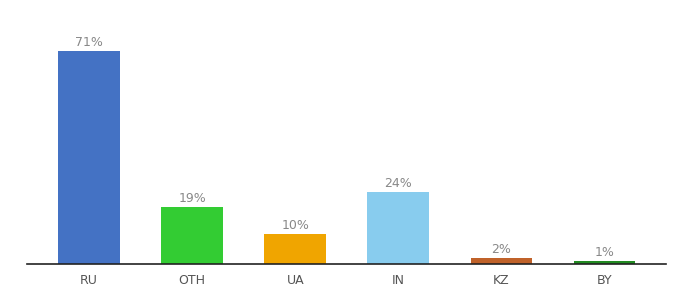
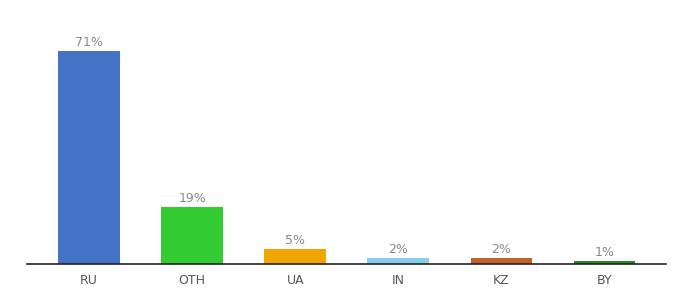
UA: 10% -> 5%
IN: 24% -> 2%
